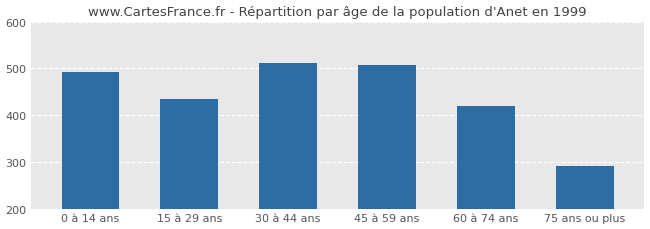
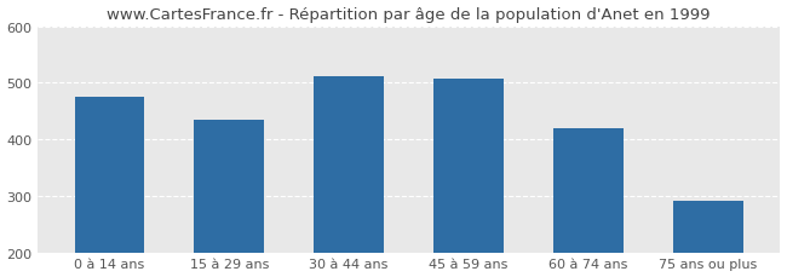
0 à 14 ans: 493 -> 475
